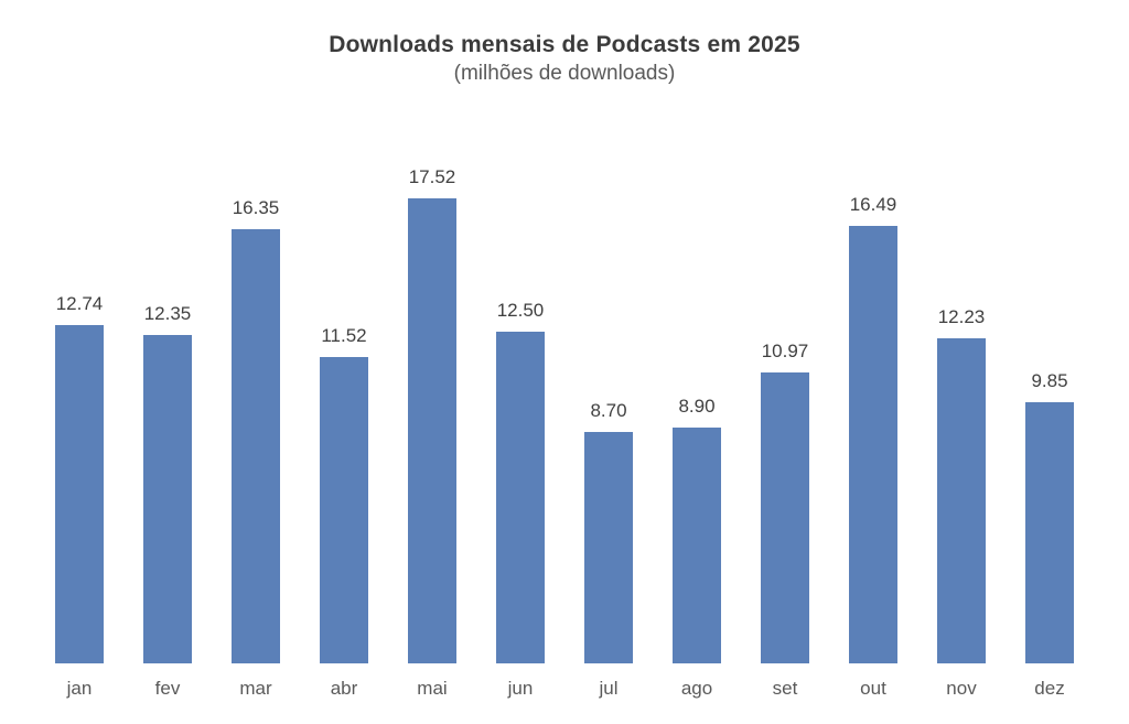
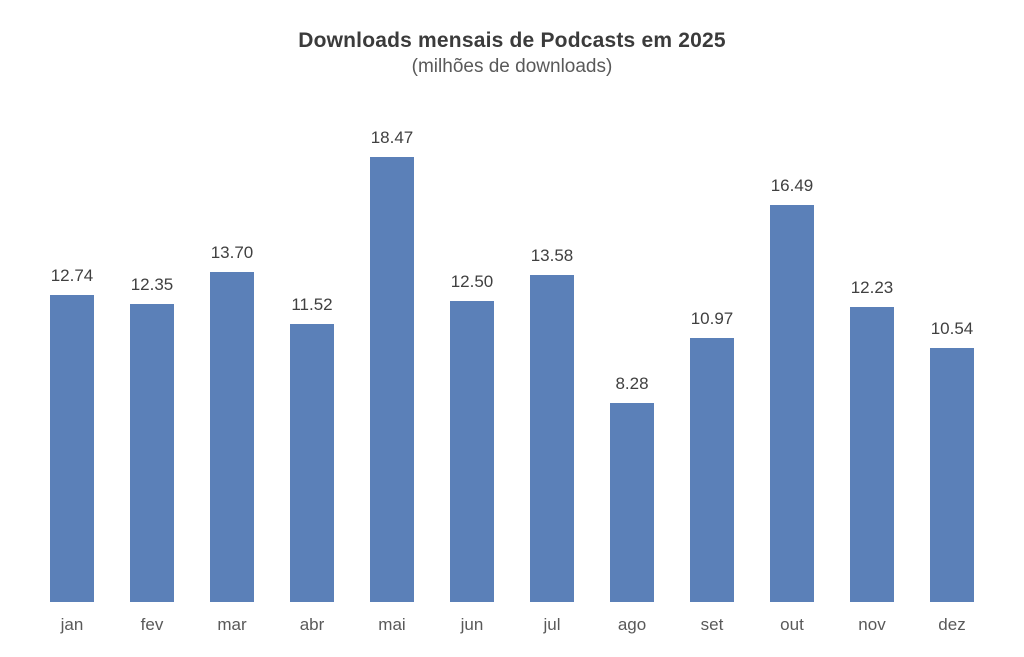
mar: 16.35 -> 13.70
mai: 17.52 -> 18.47
jul: 8.70 -> 13.58
ago: 8.90 -> 8.28
dez: 9.85 -> 10.54
